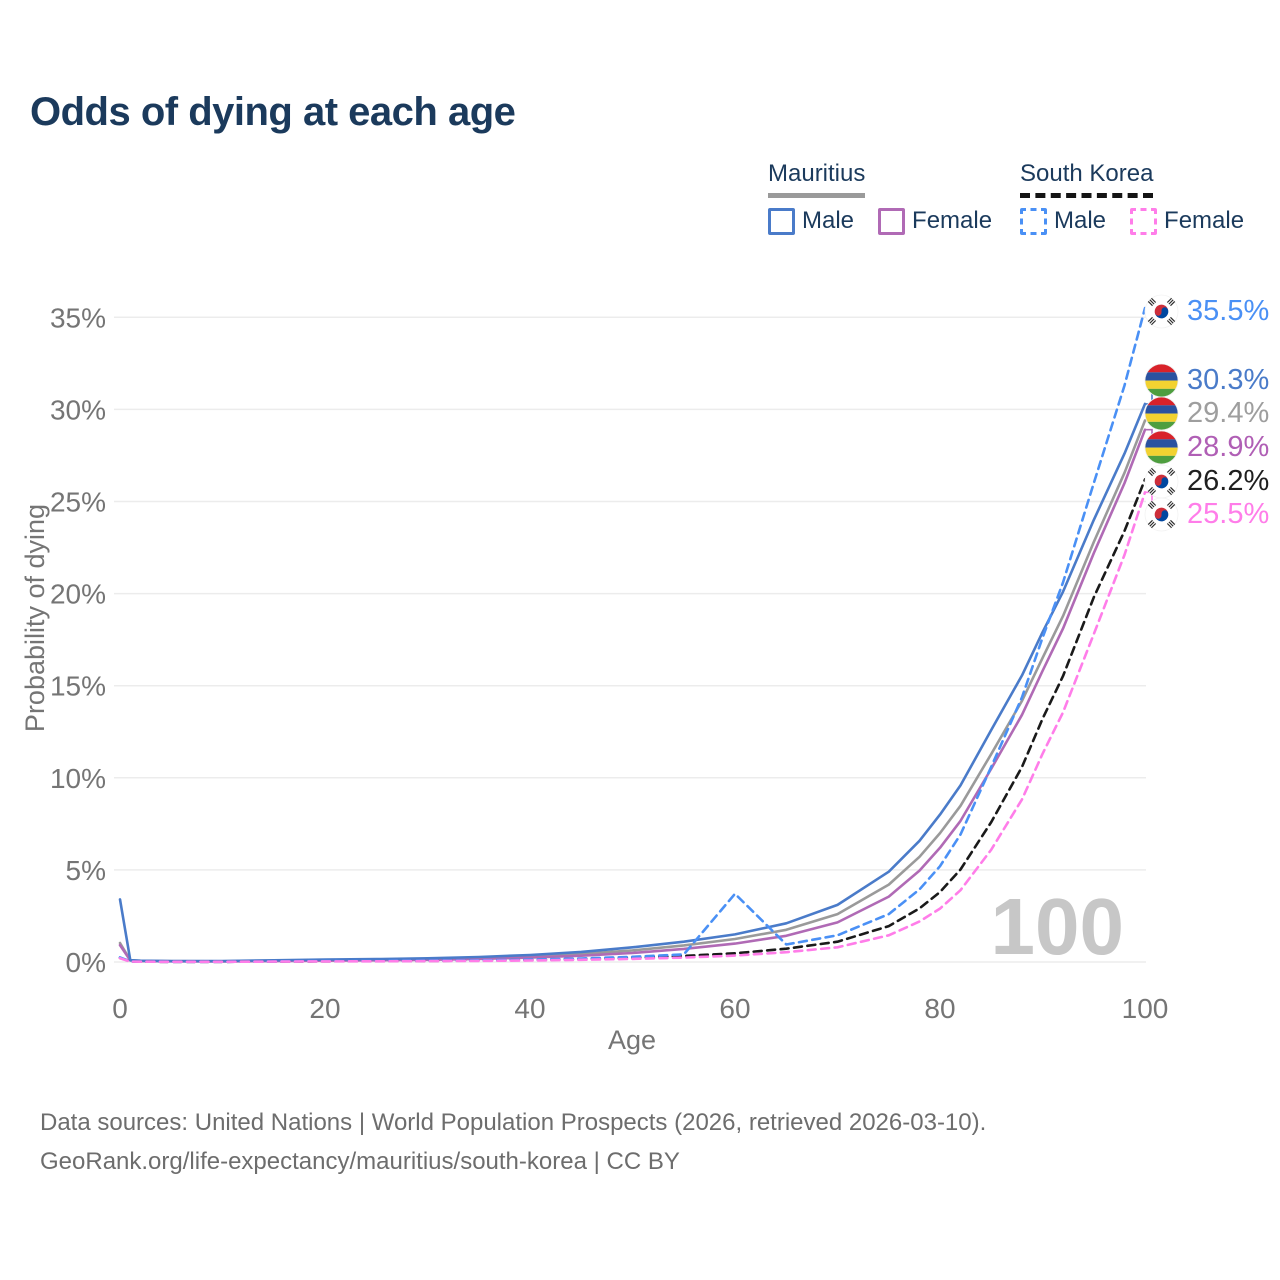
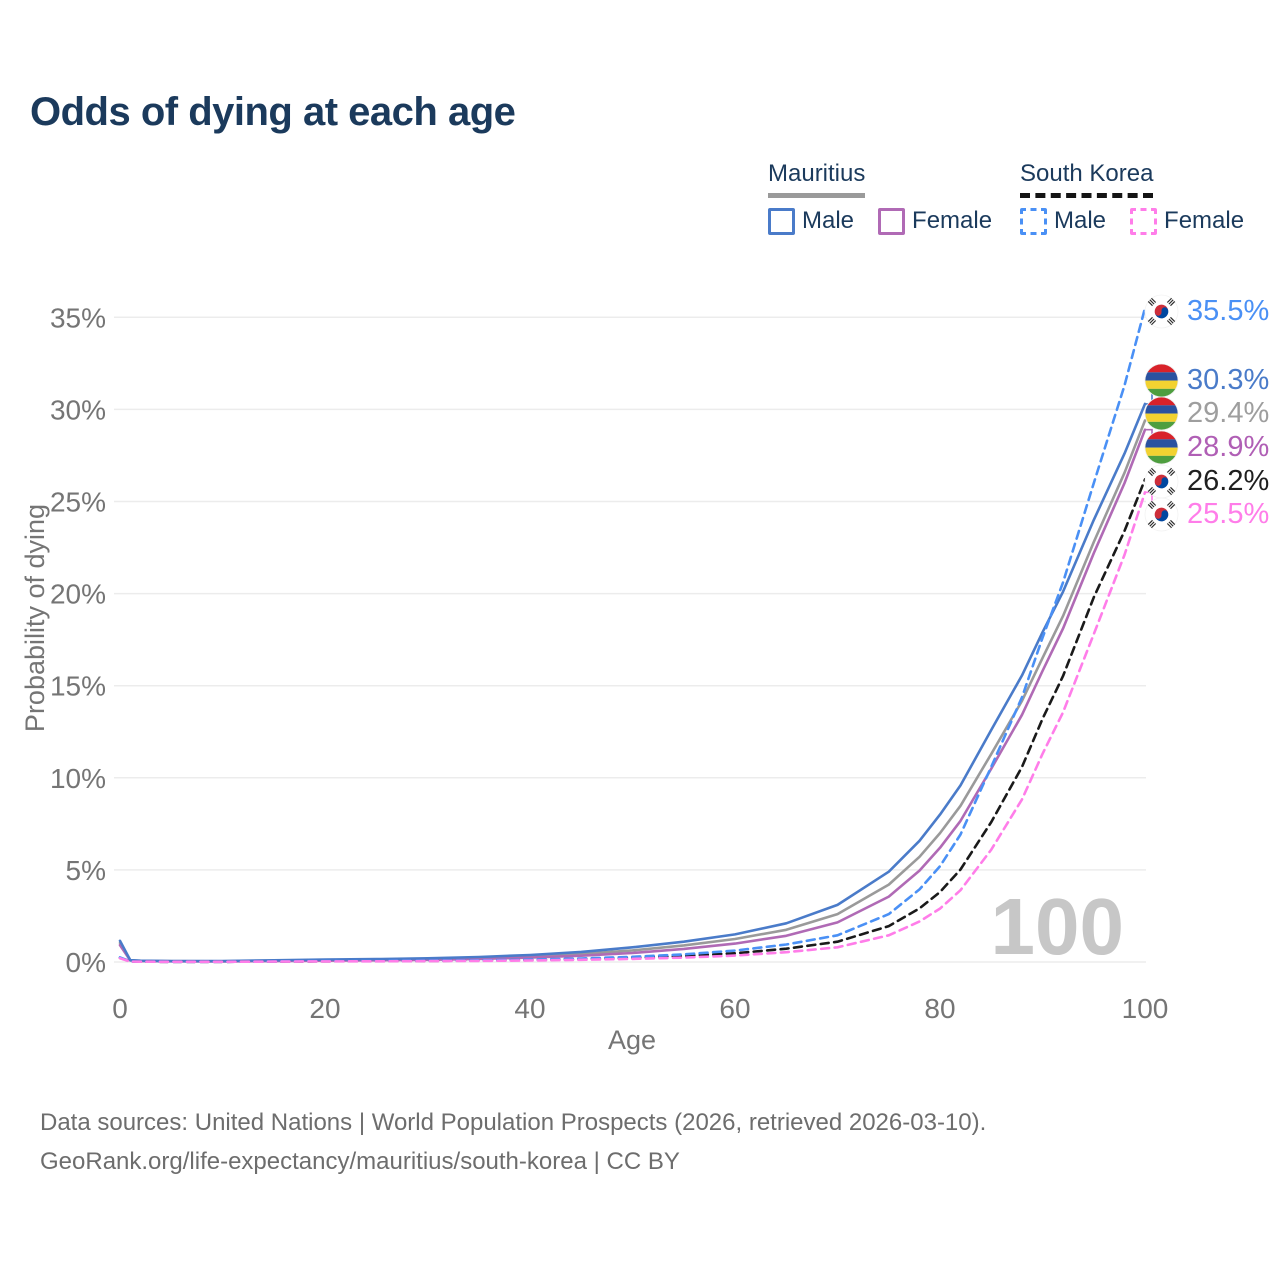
Mauritius Male/0: 3.4% -> 1.1%
South Korea Male/60: 3.7% -> 0.6%
